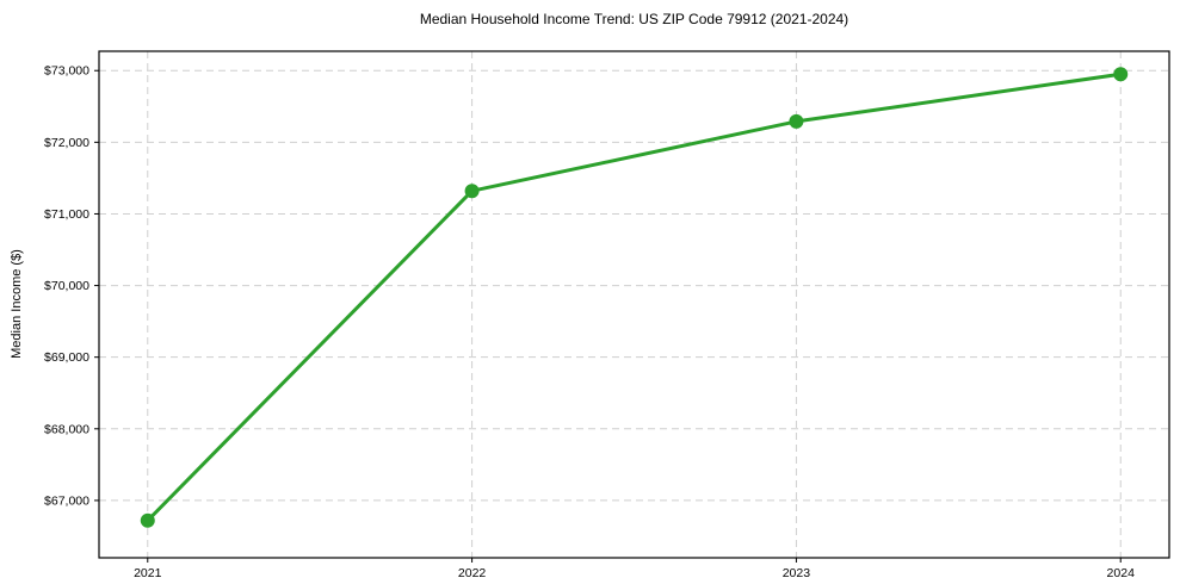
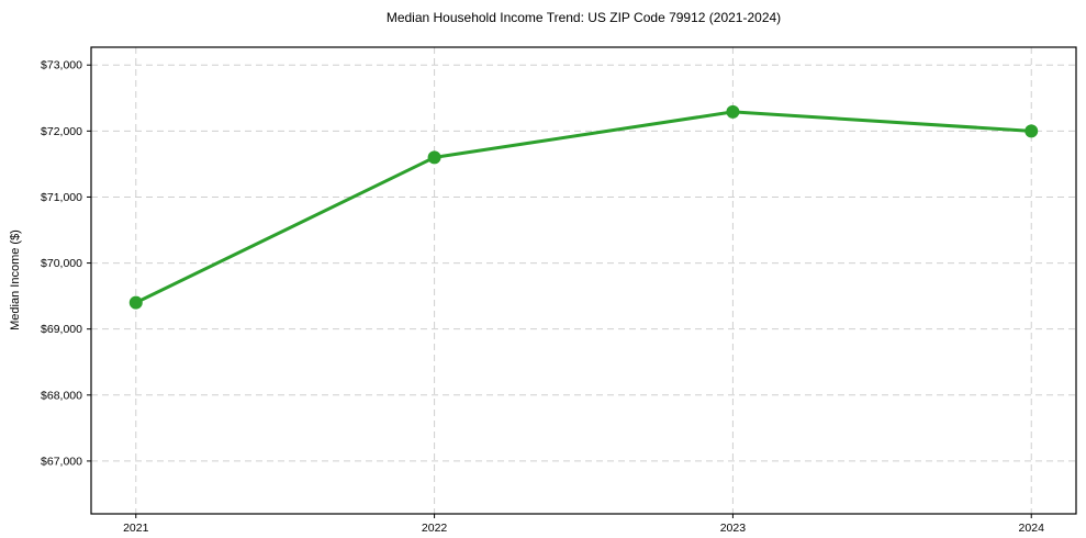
2021: $66700 -> $69400
2022: $71300 -> $71600
2024: $73000 -> $72000
